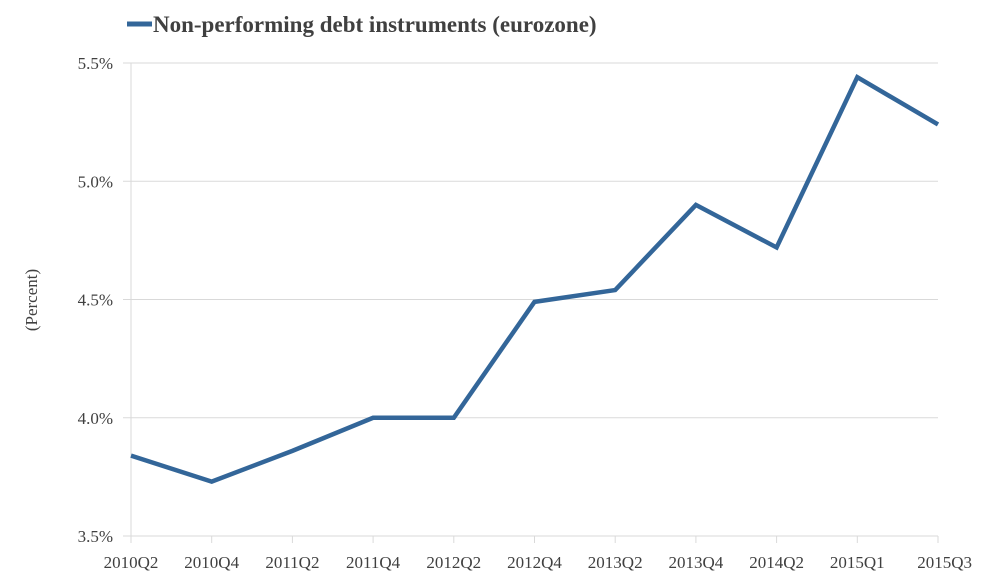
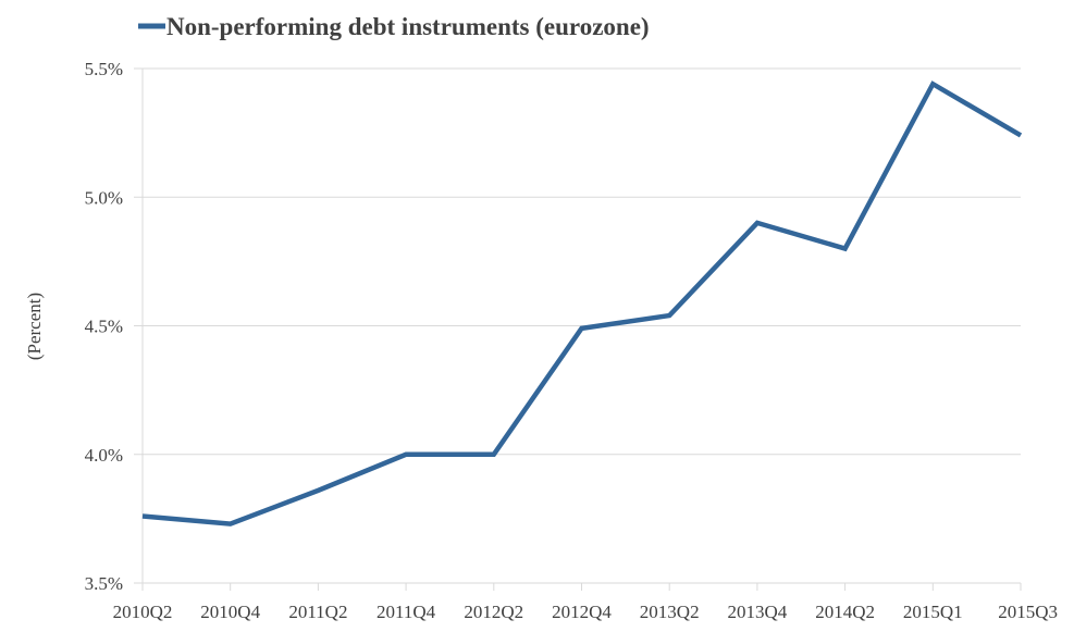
2010Q2: 3.84% -> 3.76%
2014Q2: 4.72% -> 4.80%
